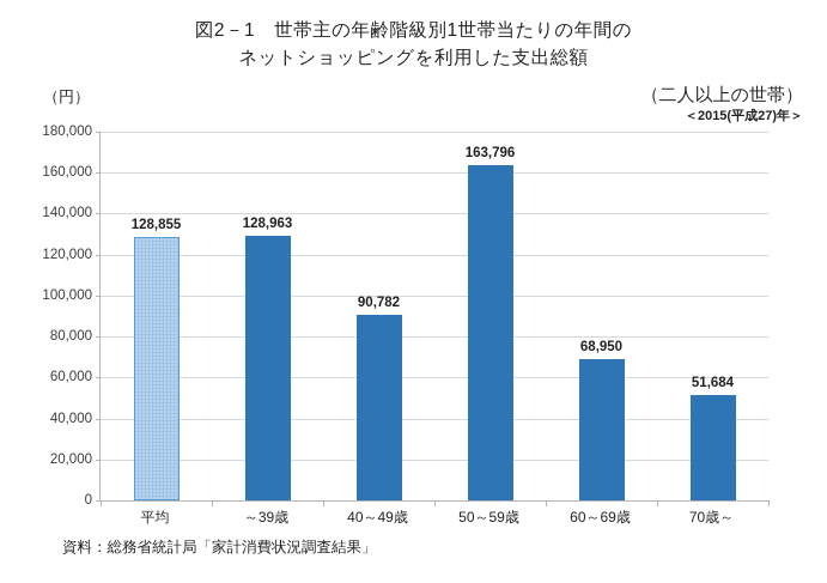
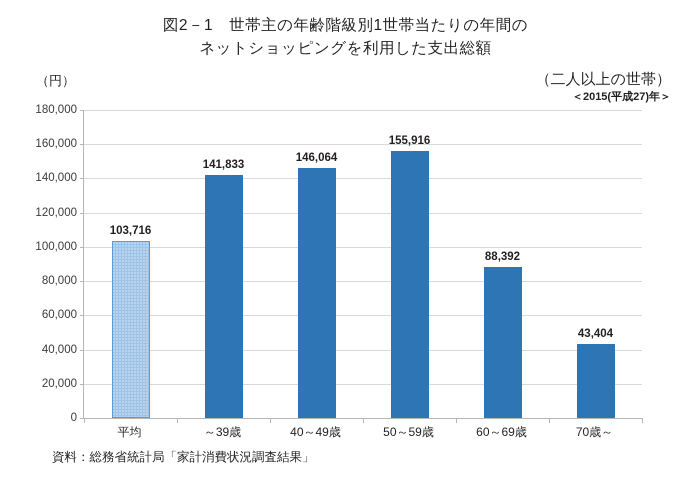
平均: 128,855 -> 103,716
～39歳: 128,963 -> 141,833
40～49歳: 90,782 -> 146,064
50～59歳: 163,796 -> 155,916
60～69歳: 68,950 -> 88,392
70歳～: 51,684 -> 43,404
